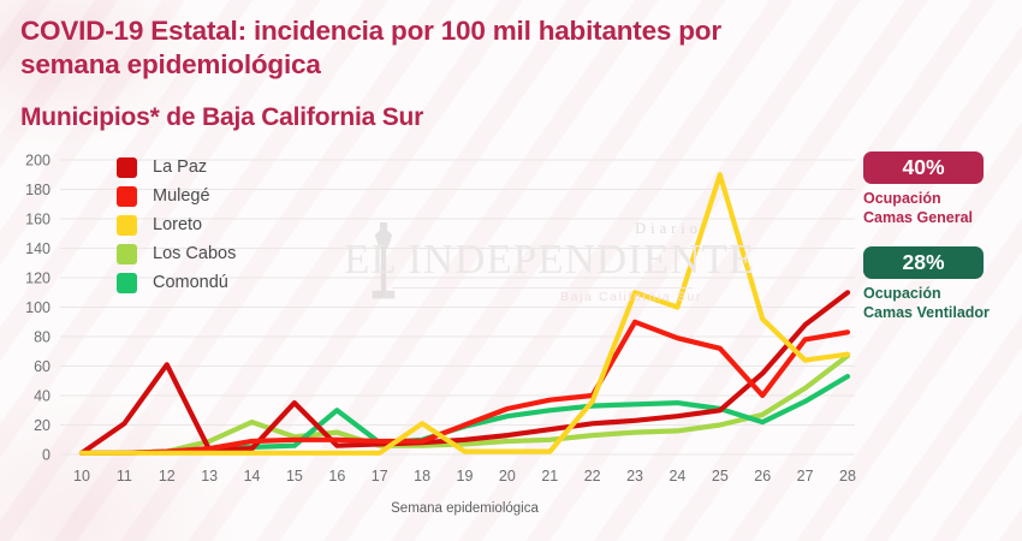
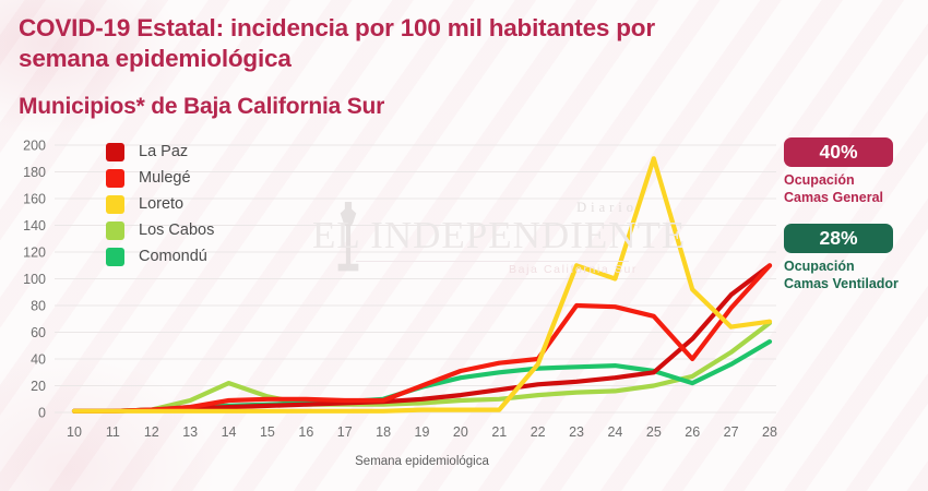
La Paz/11: 21 -> 1
La Paz/12: 61 -> 2
La Paz/15: 35 -> 5
Los Cabos/16: 15 -> 6
Comondú/16: 30 -> 7
Loreto/18: 21 -> 1
Mulegé/23: 90 -> 80
Mulegé/28: 83 -> 110
